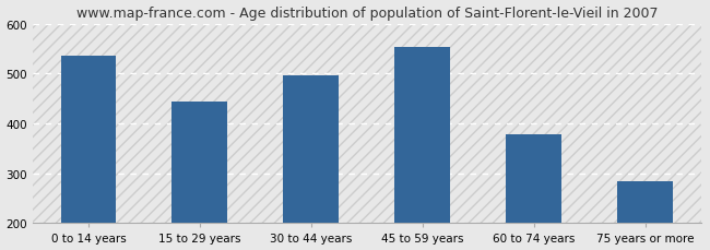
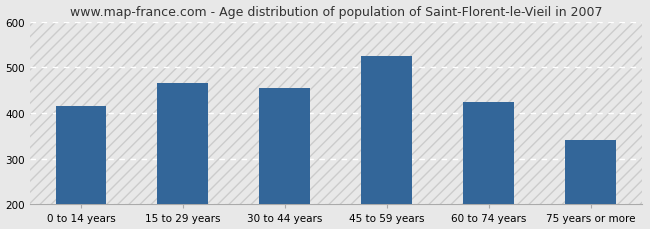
0 to 14 years: 535 -> 415
15 to 29 years: 443 -> 465
30 to 44 years: 496 -> 455
45 to 59 years: 552 -> 525
60 to 74 years: 377 -> 425
75 years or more: 283 -> 340
